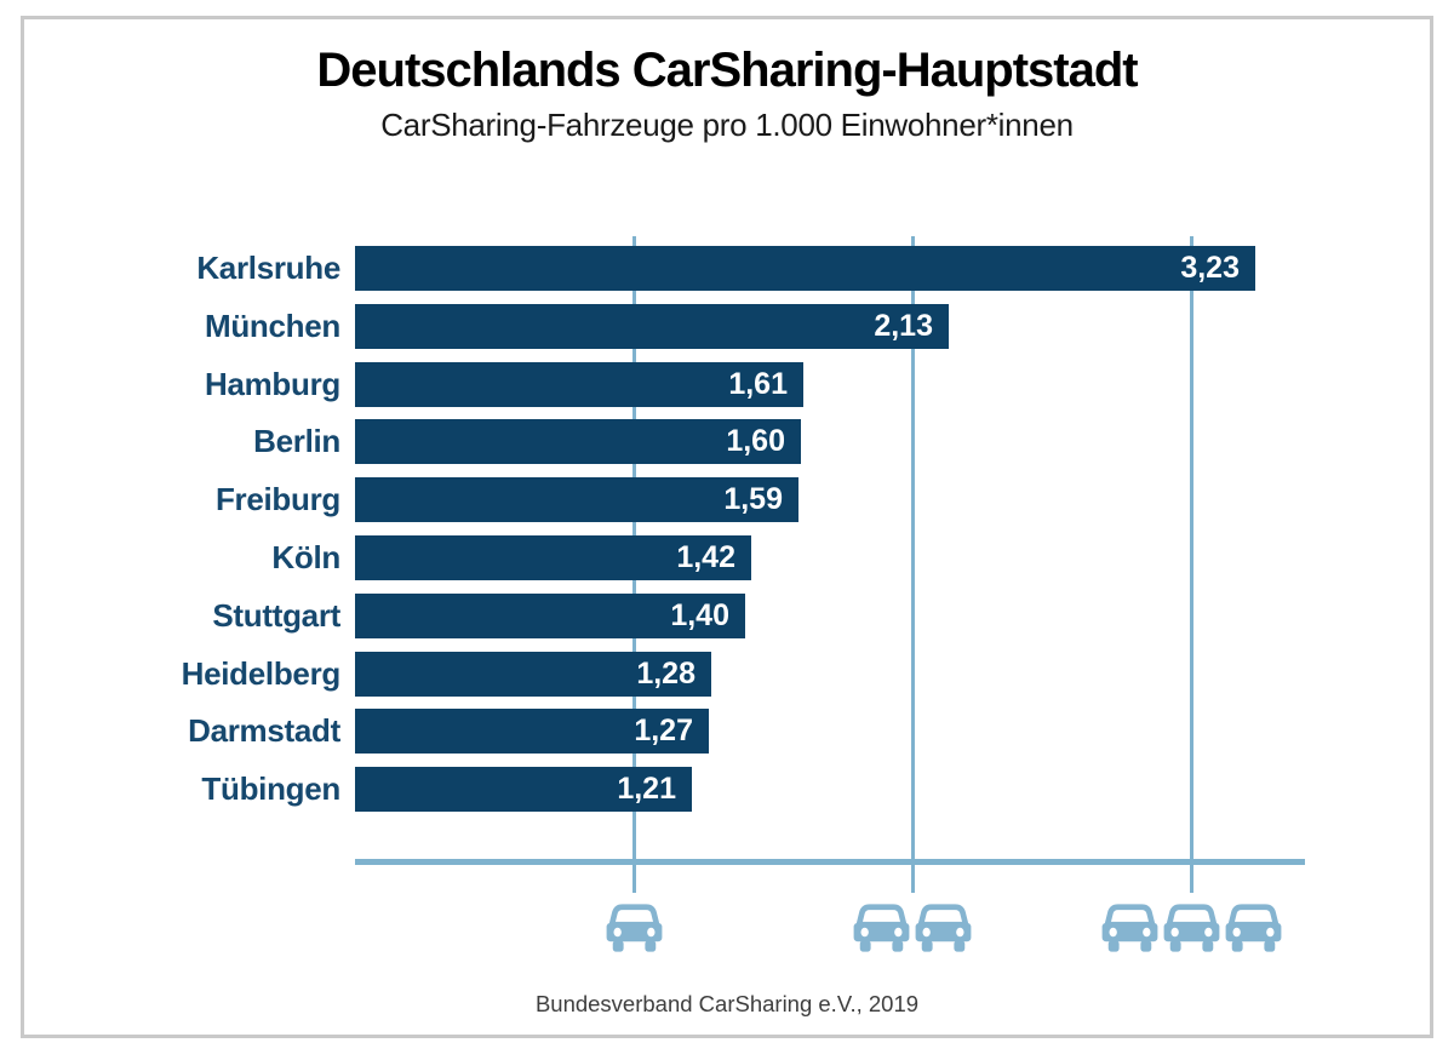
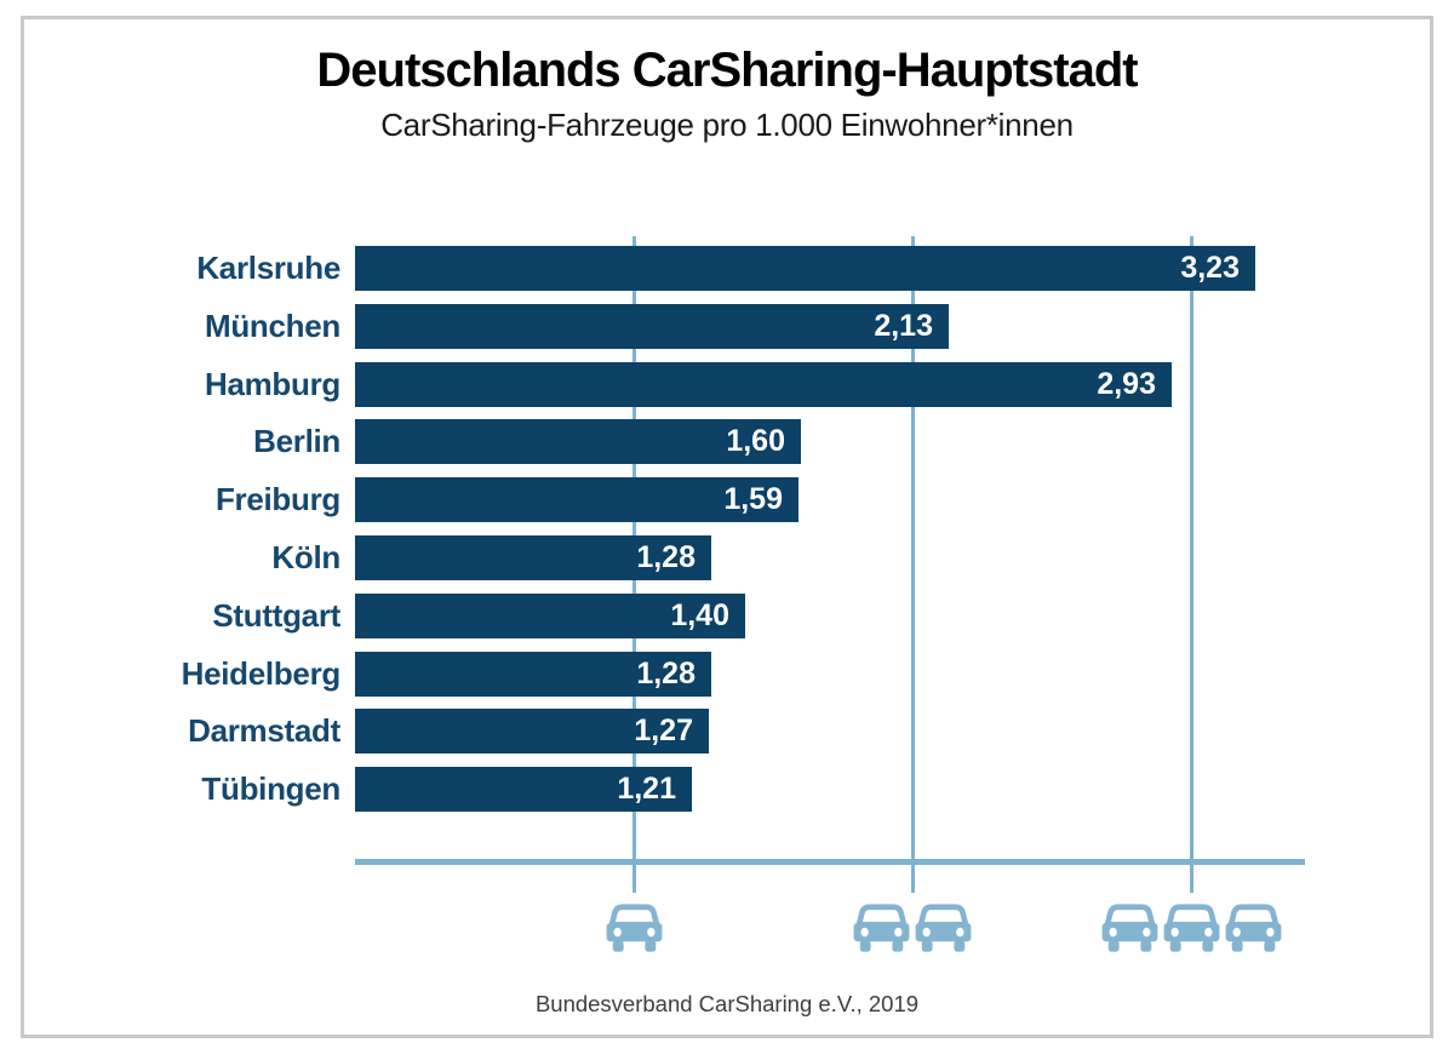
Hamburg: 1,61 -> 2,93
Köln: 1,42 -> 1,28
